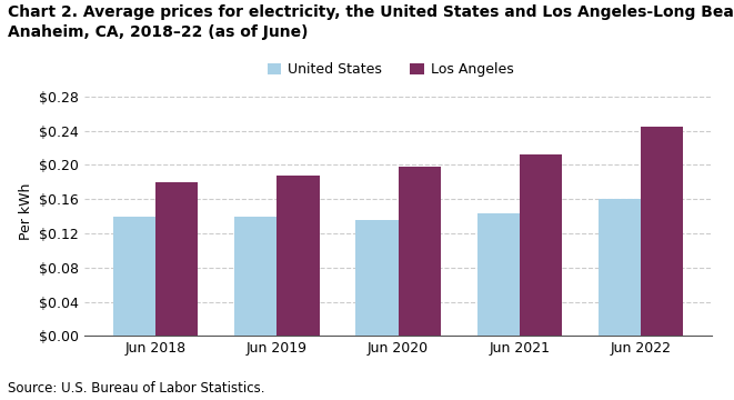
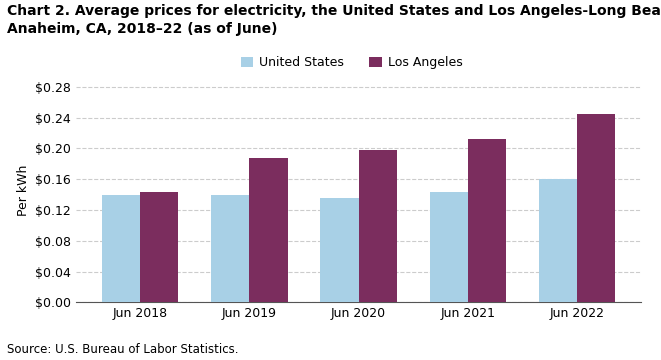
Los Angeles/Jun 2018: $0.180 -> $0.144
